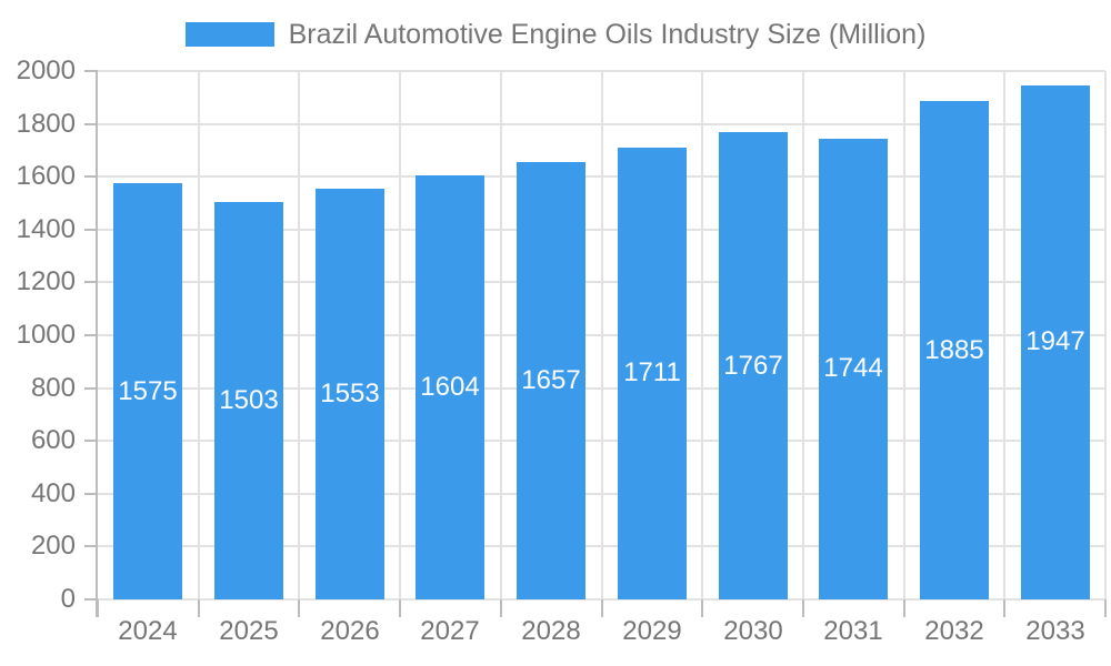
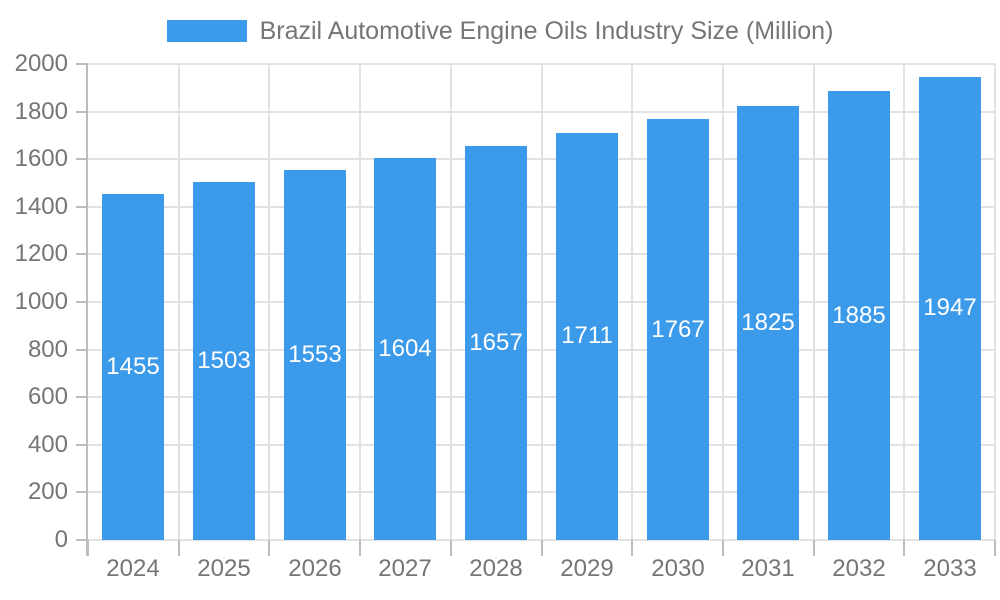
2024: 1575 -> 1455
2031: 1744 -> 1825
